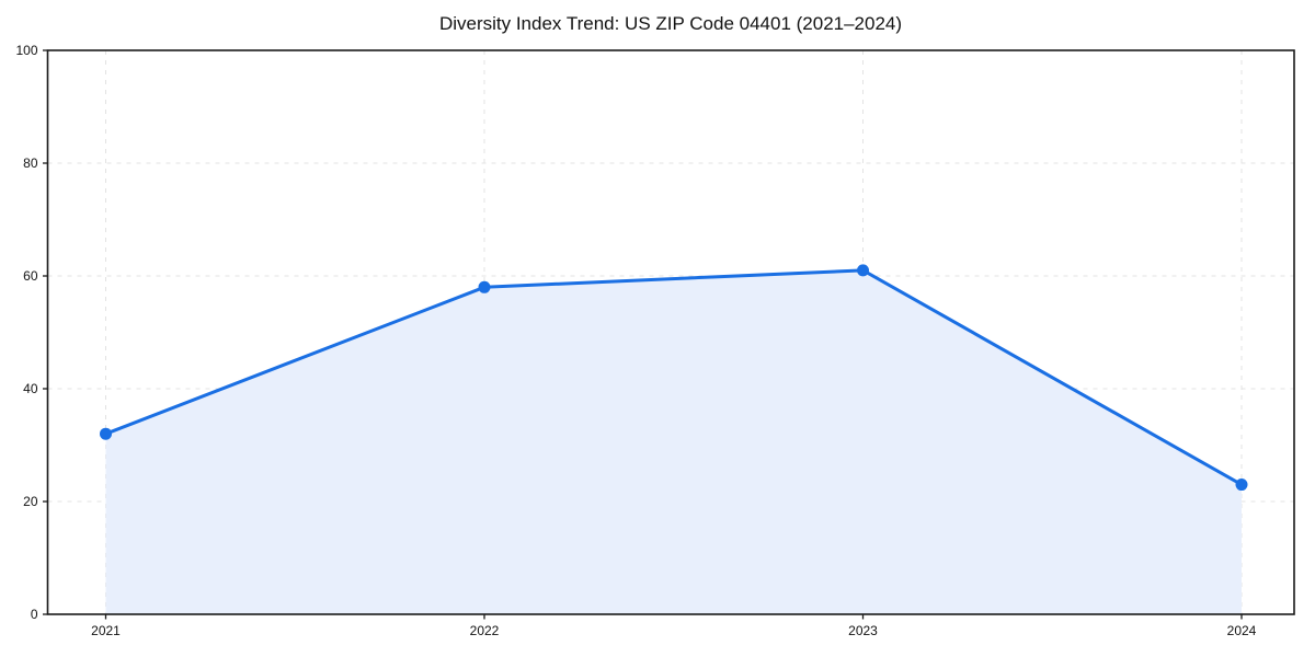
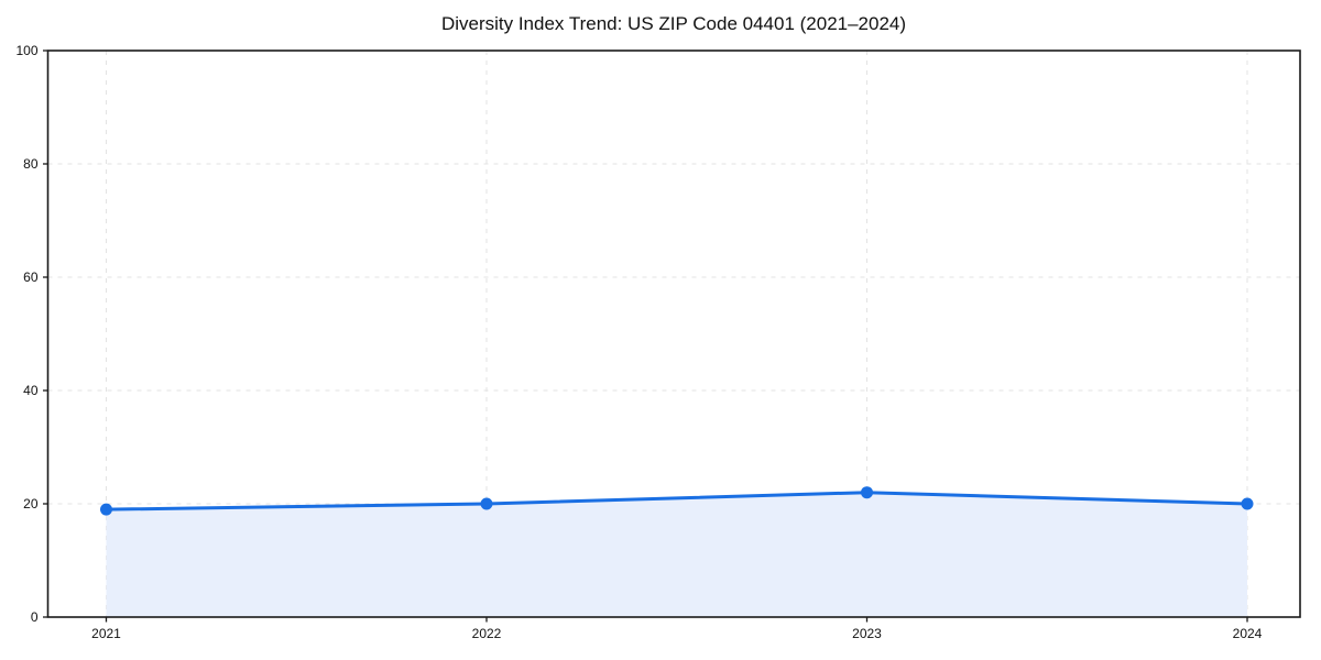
2021: 32 -> 19
2022: 58 -> 20
2023: 61 -> 22
2024: 23 -> 20
